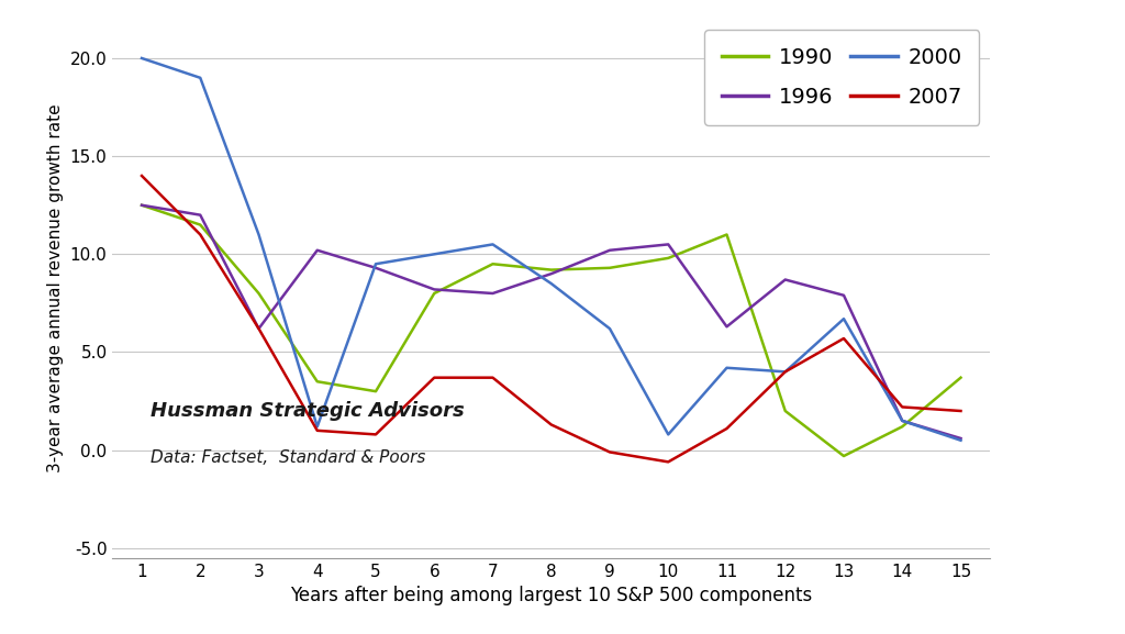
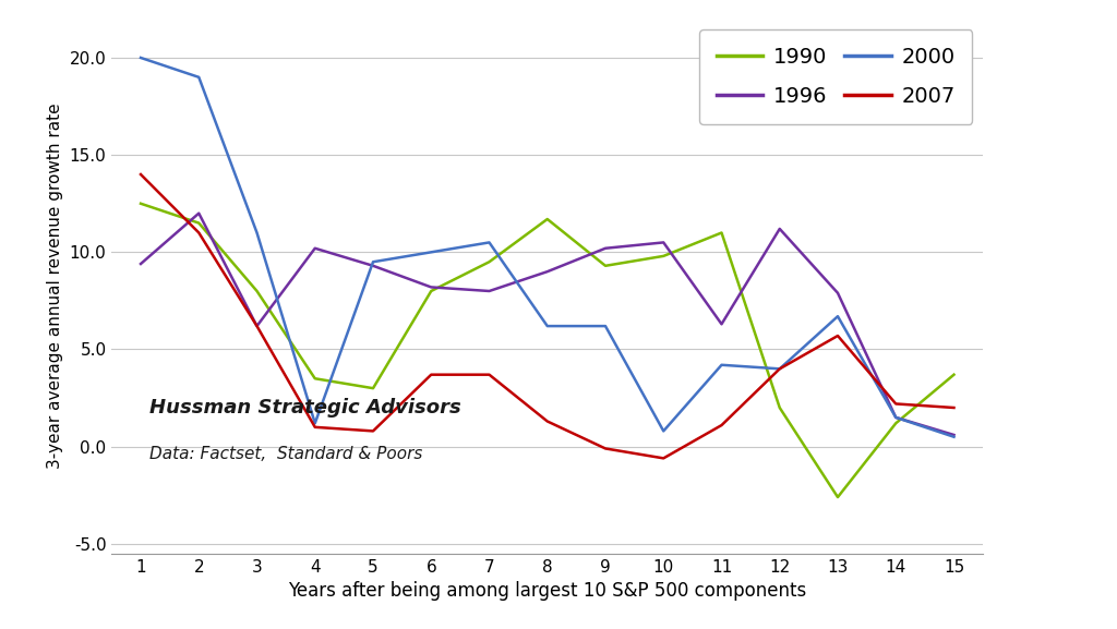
1996/1: 12.5 -> 9.4
1990/8: 9.2 -> 11.7
2000/8: 8.5 -> 6.2
1996/12: 8.7 -> 11.2
1990/13: -0.3 -> -2.6
